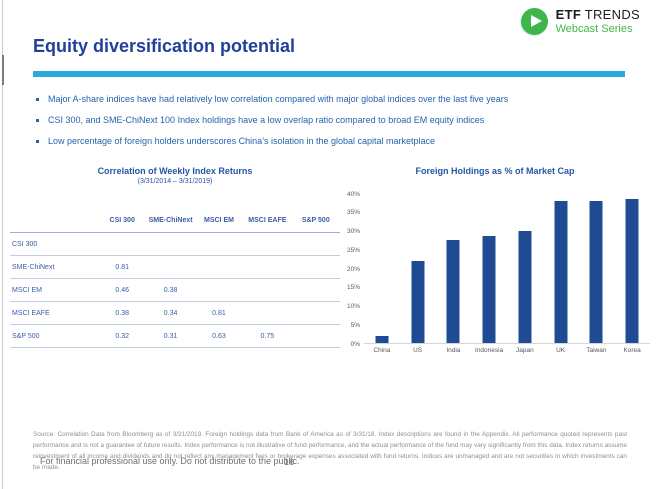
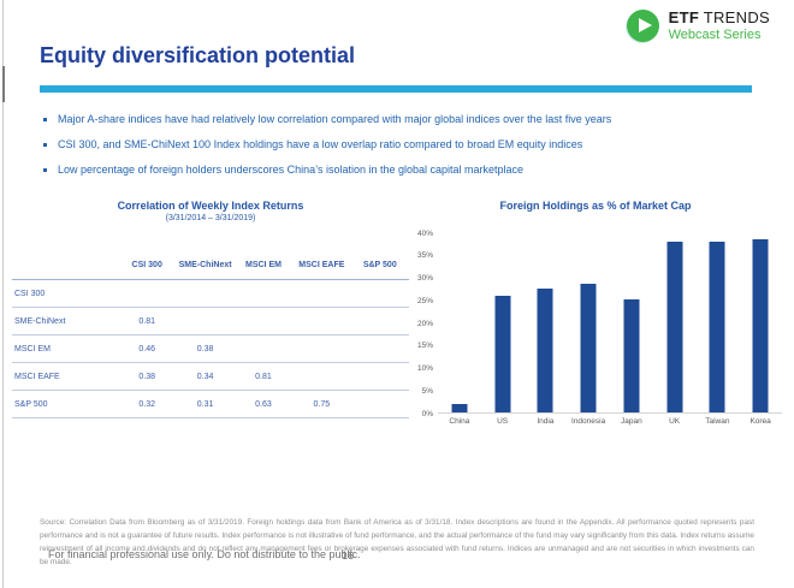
US: 22% -> 26%
Japan: 30% -> 25%
